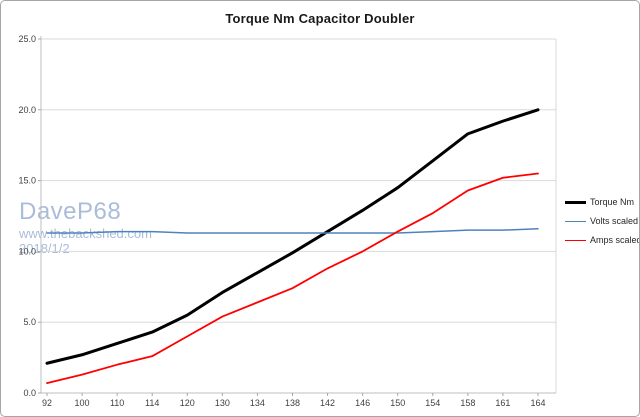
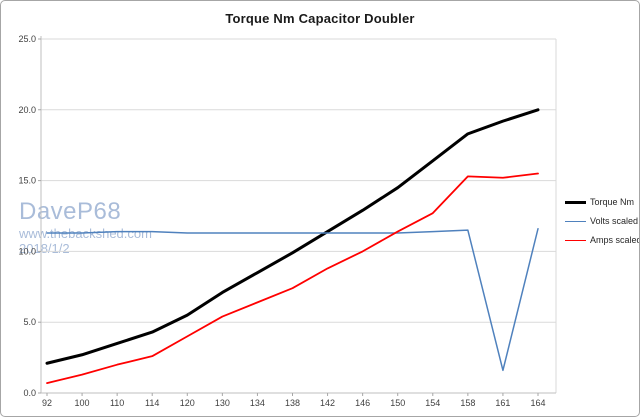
Amps scaled/158: 14.3 -> 15.3
Volts scaled/161: 11.5 -> 1.6
